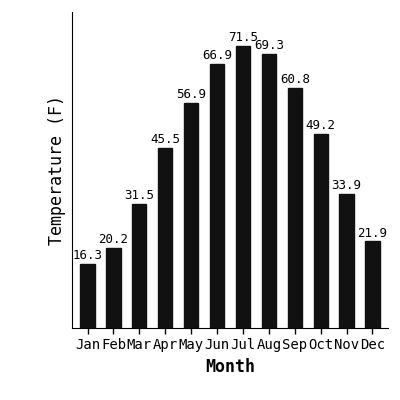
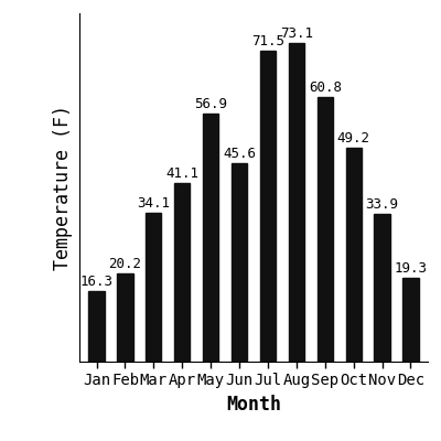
Mar: 31.5 -> 34.1
Apr: 45.5 -> 41.1
Jun: 66.9 -> 45.6
Aug: 69.3 -> 73.1
Dec: 21.9 -> 19.3
